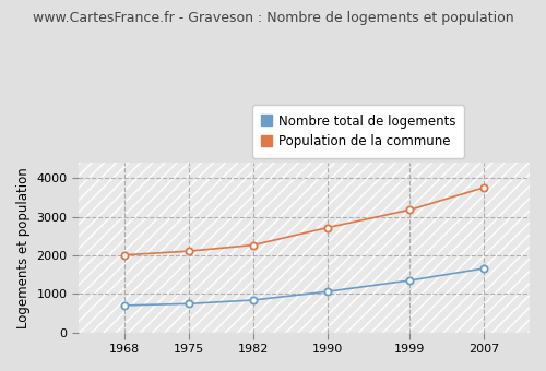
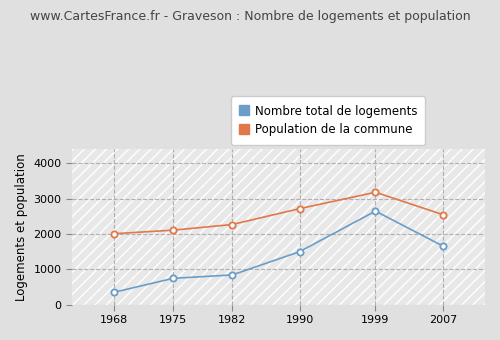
Nombre total de logements/1968: 700 -> 350
Nombre total de logements/1990: 1060 -> 1500
Nombre total de logements/1999: 1350 -> 2650
Population de la commune/2007: 3760 -> 2550
